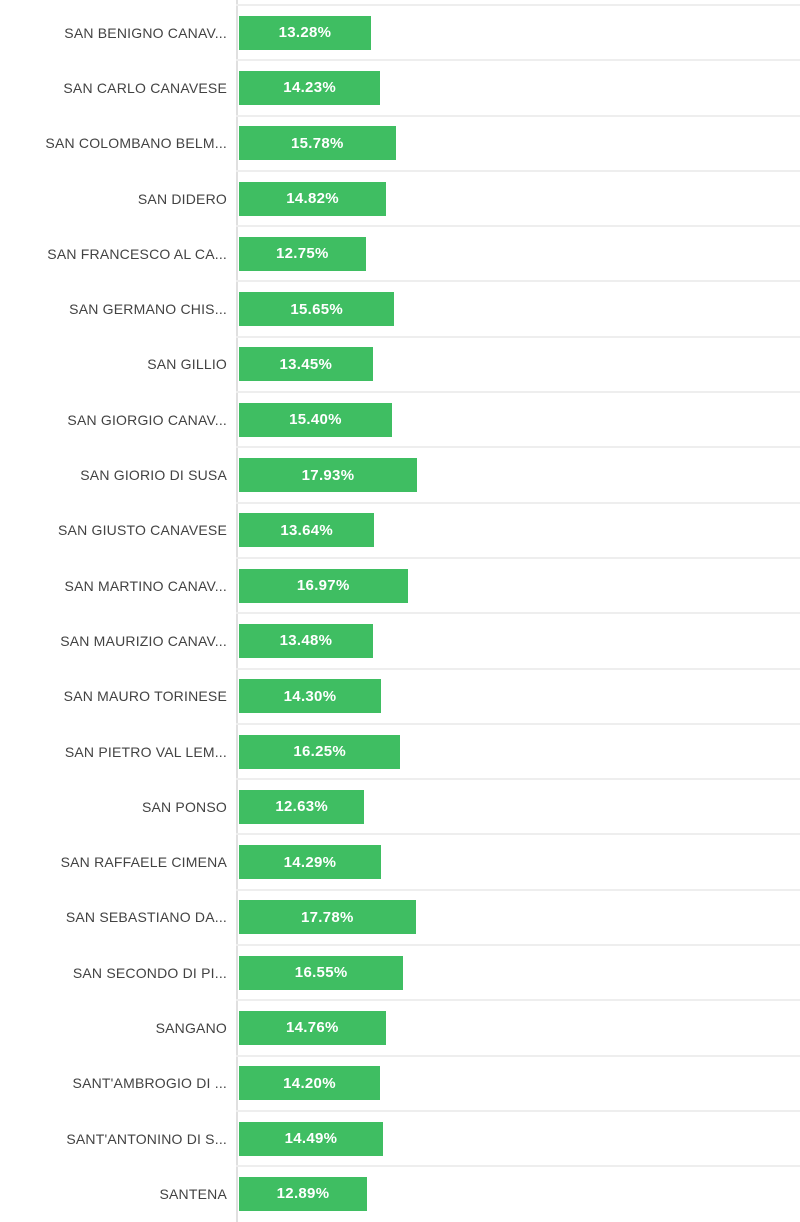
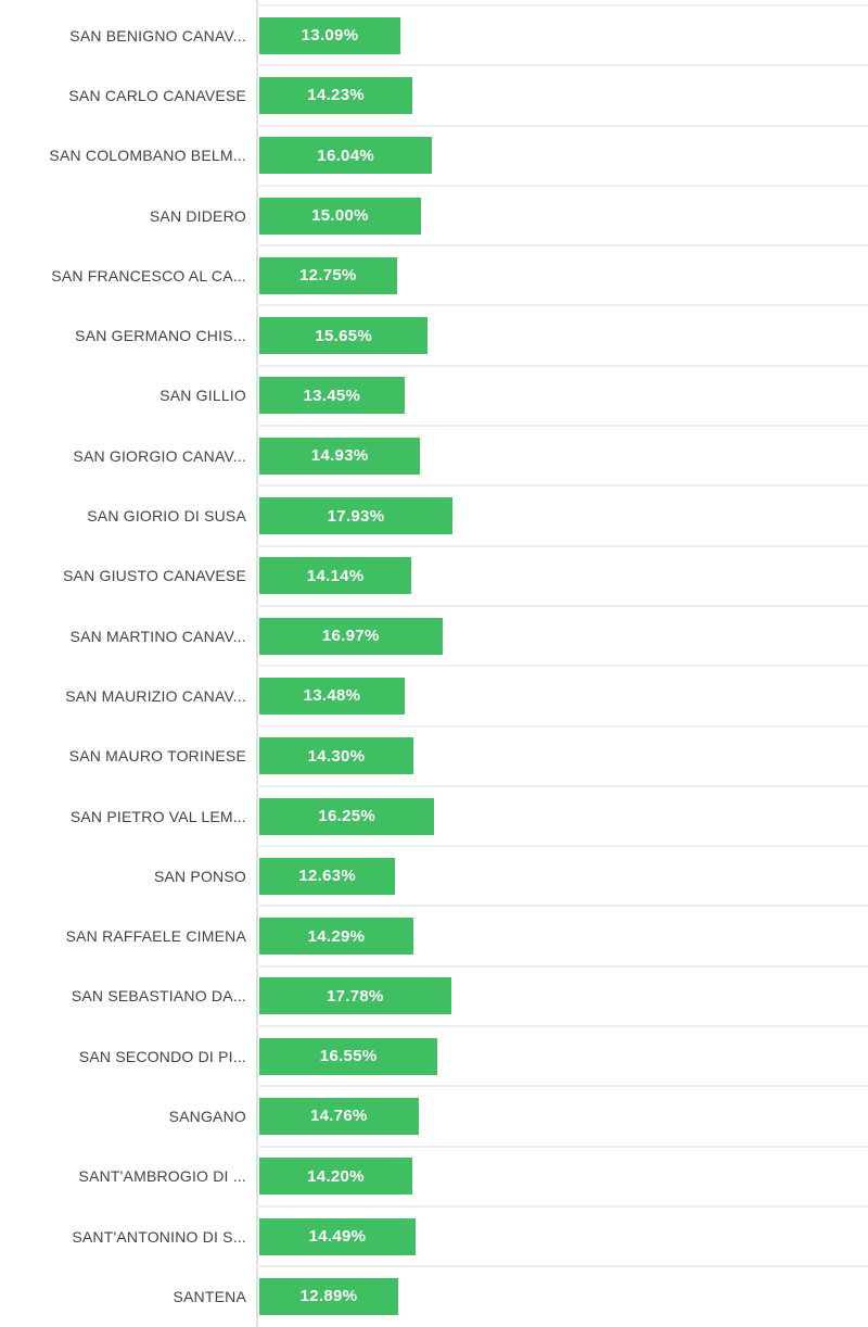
SAN BENIGNO CANAV...: 13.28% -> 13.09%
SAN COLOMBANO BELM...: 15.78% -> 16.04%
SAN DIDERO: 14.82% -> 15.00%
SAN GIORGIO CANAV...: 15.40% -> 14.93%
SAN GIUSTO CANAVESE: 13.64% -> 14.14%
